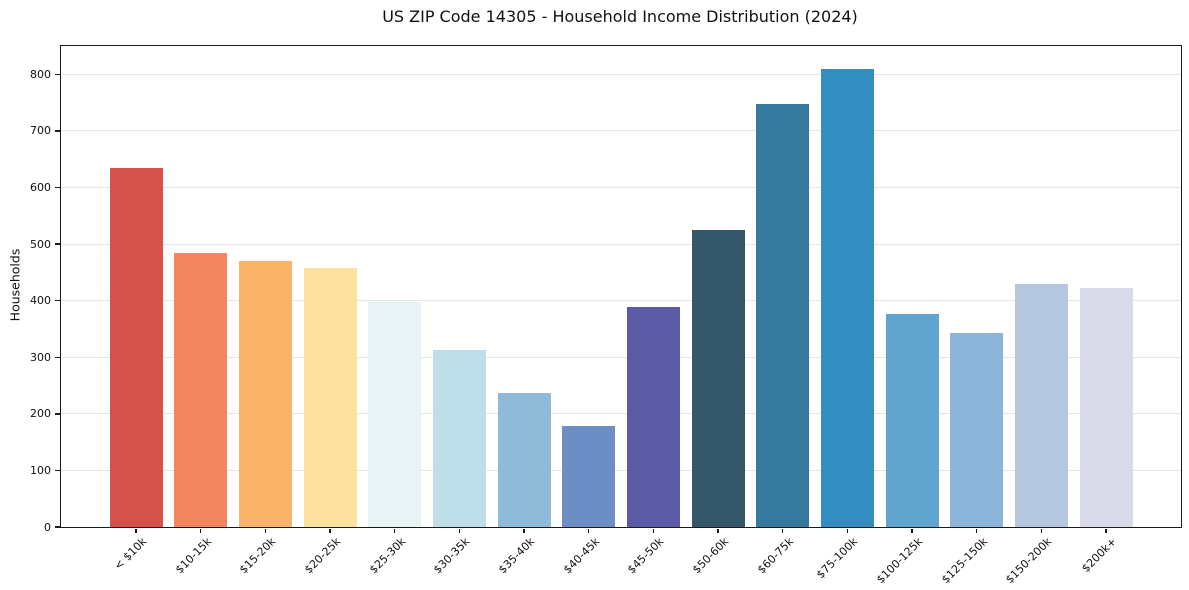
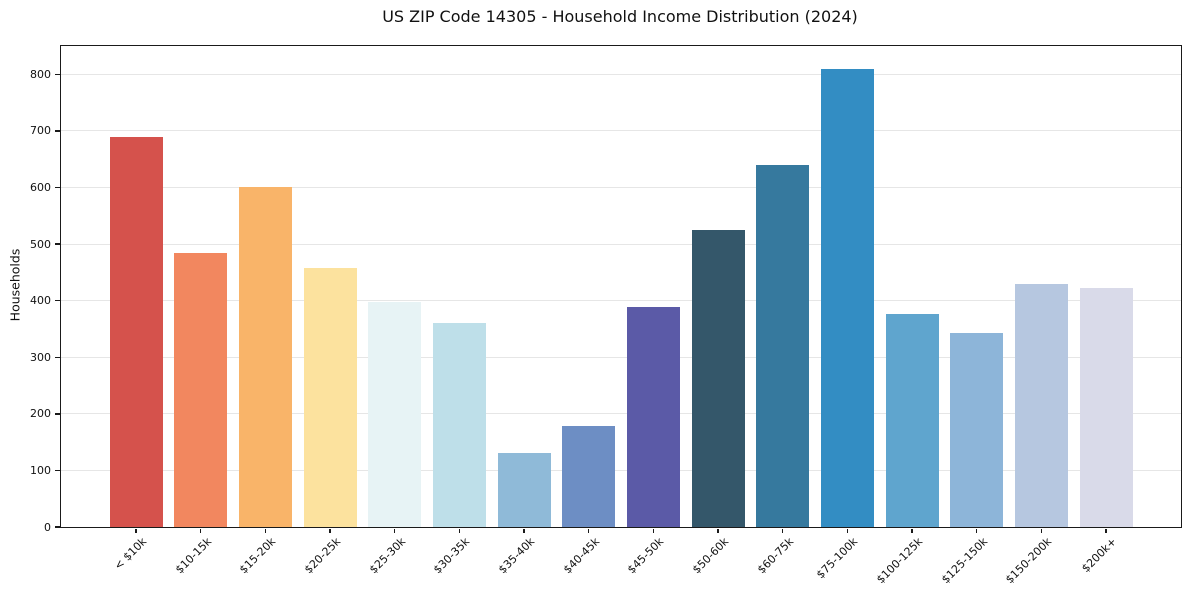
< $10k: 640 -> 690
$15-20k: 470 -> 600
$30-35k: 310 -> 360
$35-40k: 240 -> 130
$60-75k: 750 -> 640
